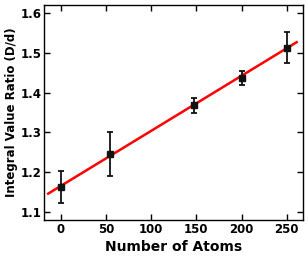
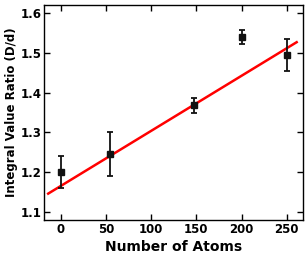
0: 1.163 -> 1.200
200: 1.437 -> 1.540
250: 1.513 -> 1.495
